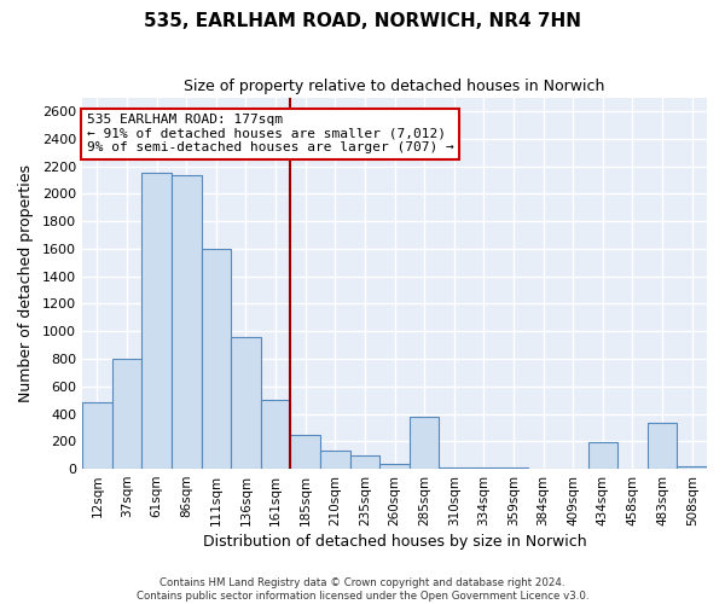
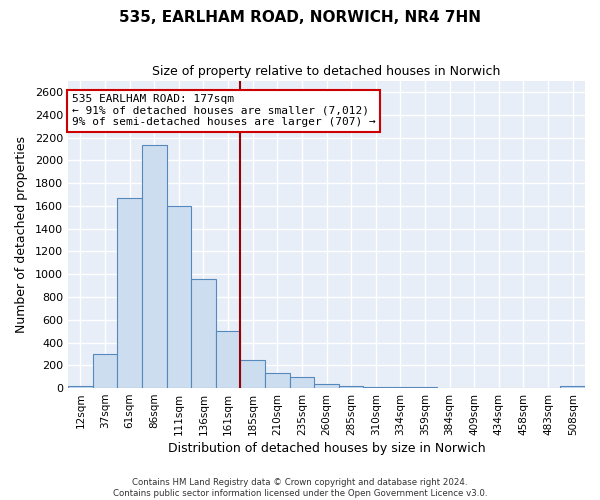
12sqm: 480 -> 20
37sqm: 800 -> 300
61sqm: 2150 -> 1670
285sqm: 380 -> 20
434sqm: 190 -> 0
483sqm: 330 -> 0
